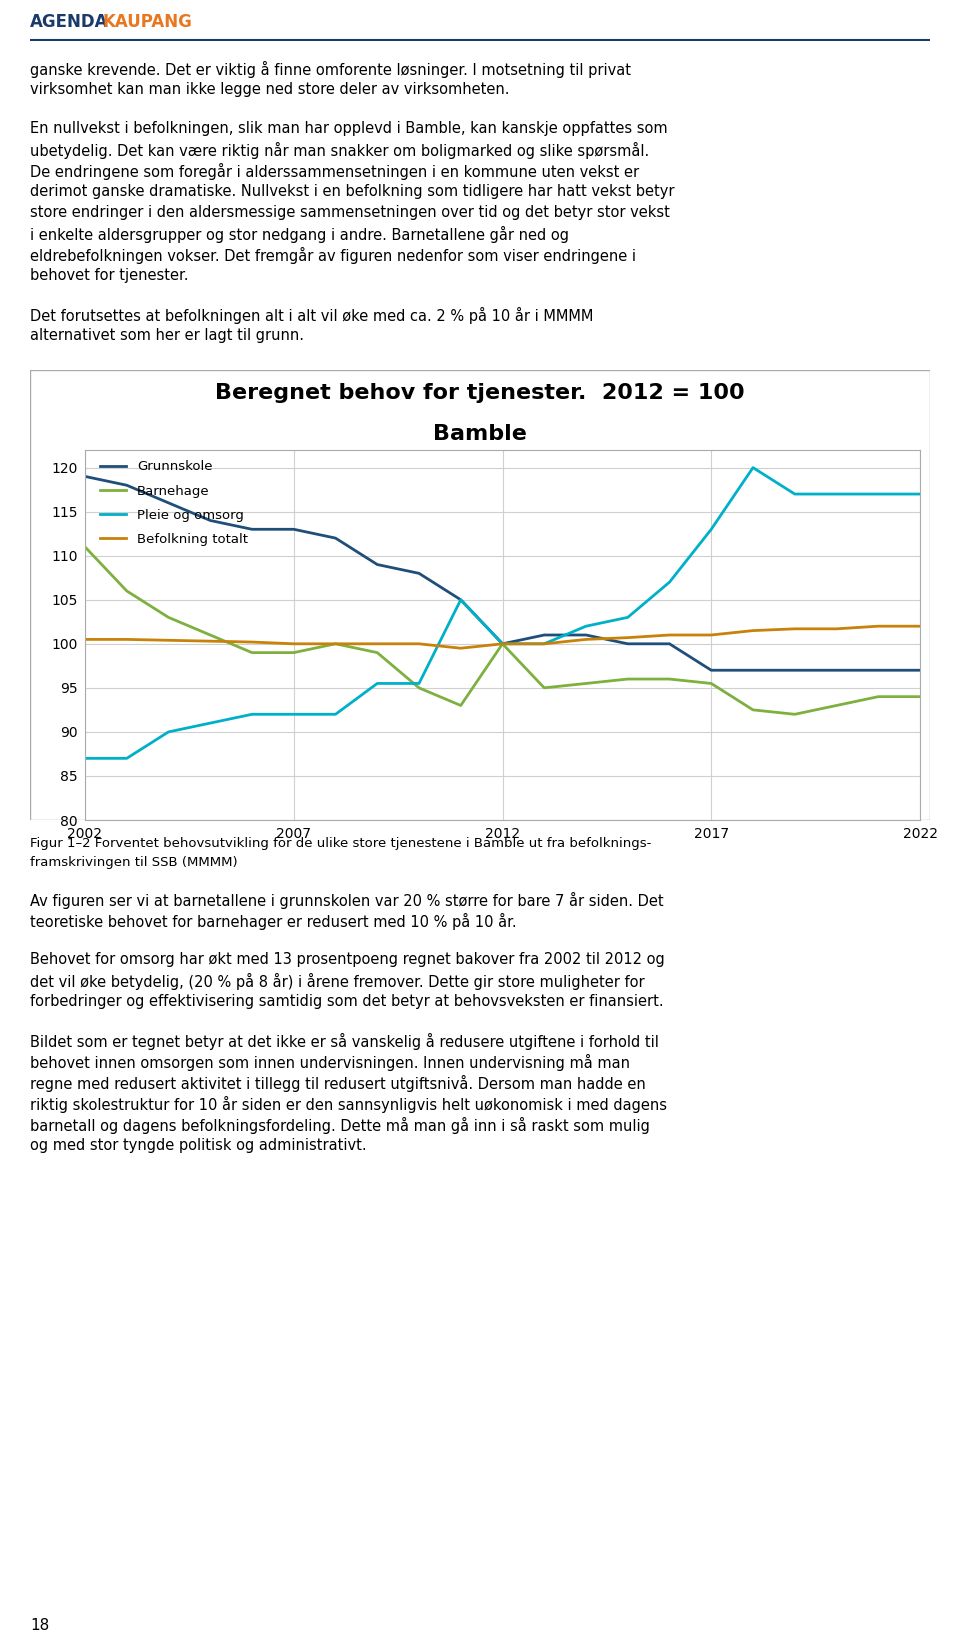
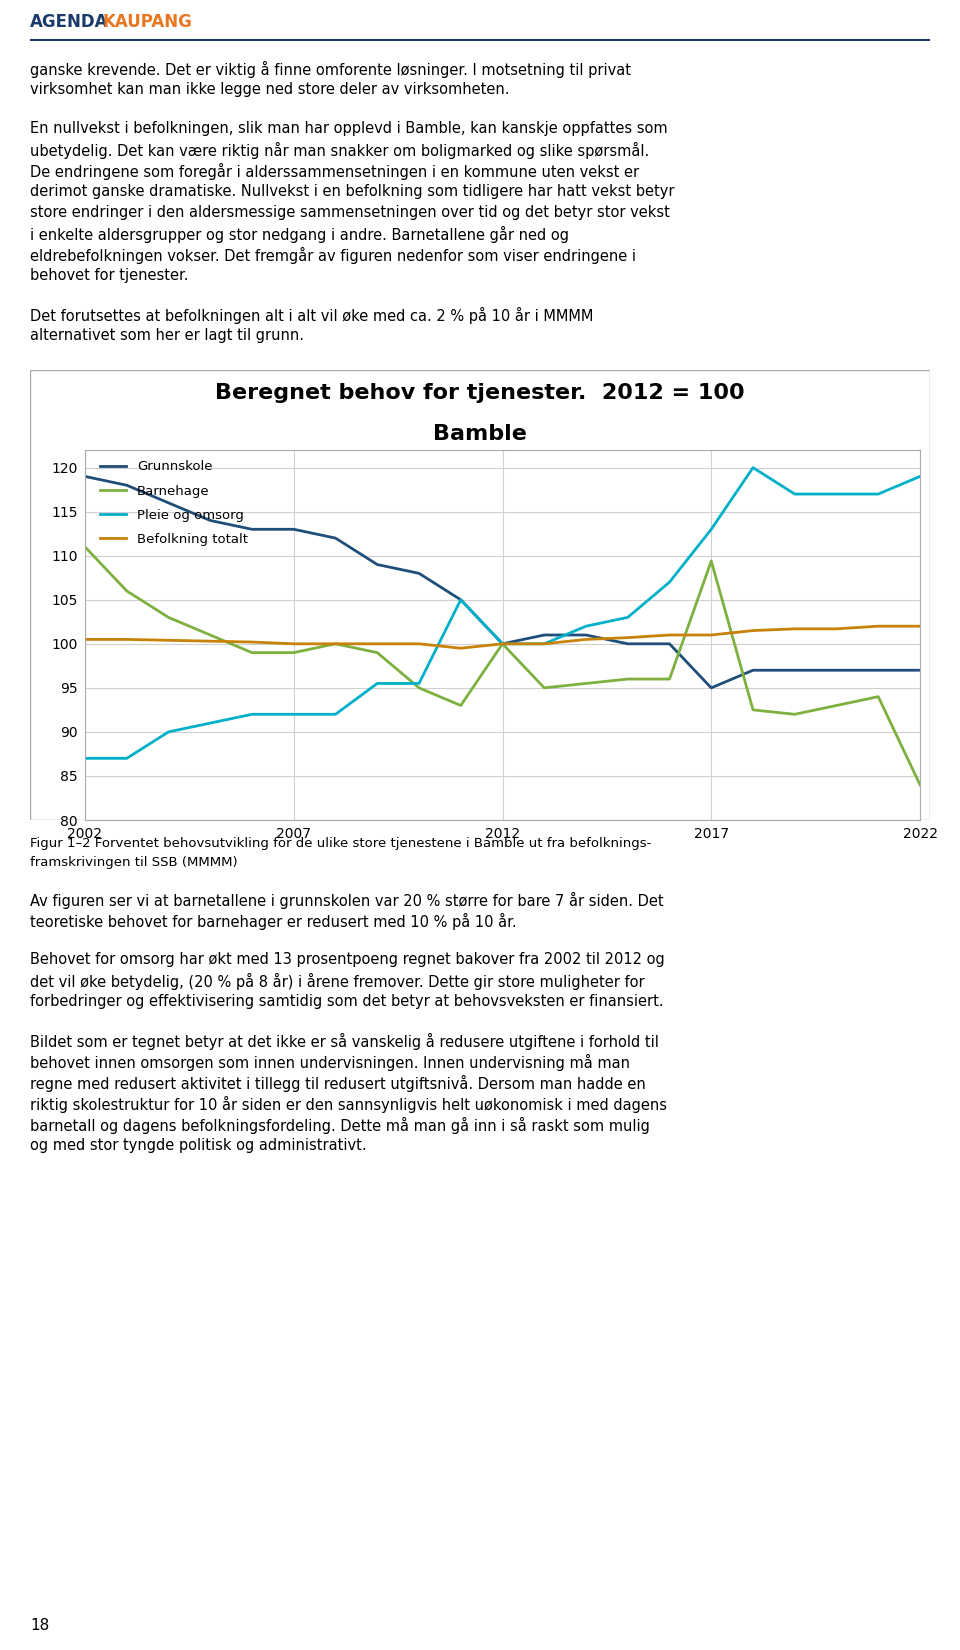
Grunnskole/2017: 97 -> 95
Barnehage/2017: 95.5 -> 109.4
Barnehage/2022: 94.0 -> 84.0
Pleie og omsorg/2022: 117.0 -> 119.0
